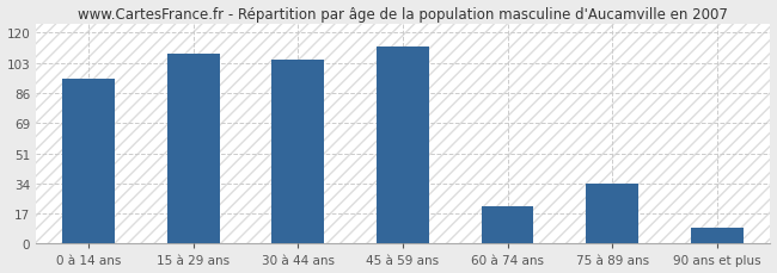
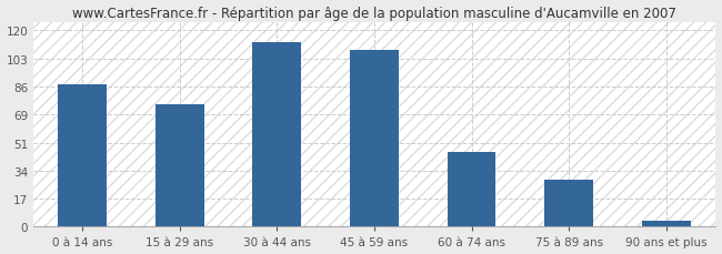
0 à 14 ans: 94 -> 87
15 à 29 ans: 108 -> 75
30 à 44 ans: 105 -> 113
45 à 59 ans: 112 -> 108
60 à 74 ans: 21 -> 46
75 à 89 ans: 34 -> 29
90 ans et plus: 9 -> 4
